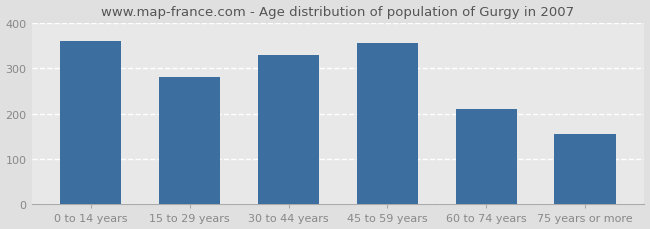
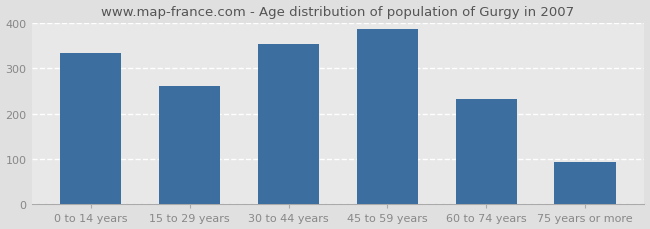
0 to 14 years: 360 -> 333
15 to 29 years: 280 -> 260
30 to 44 years: 330 -> 354
45 to 59 years: 355 -> 387
60 to 74 years: 210 -> 232
75 years or more: 155 -> 93
